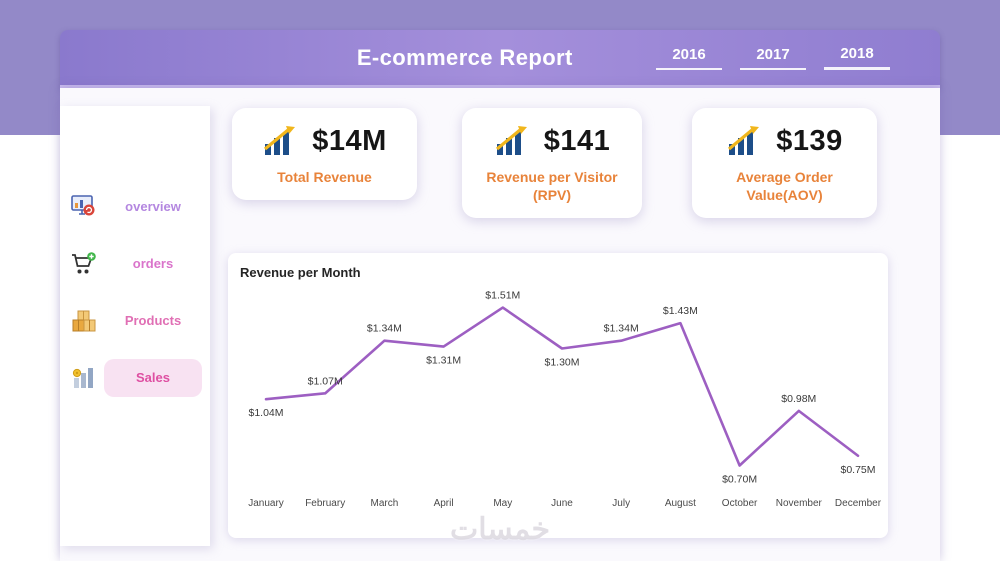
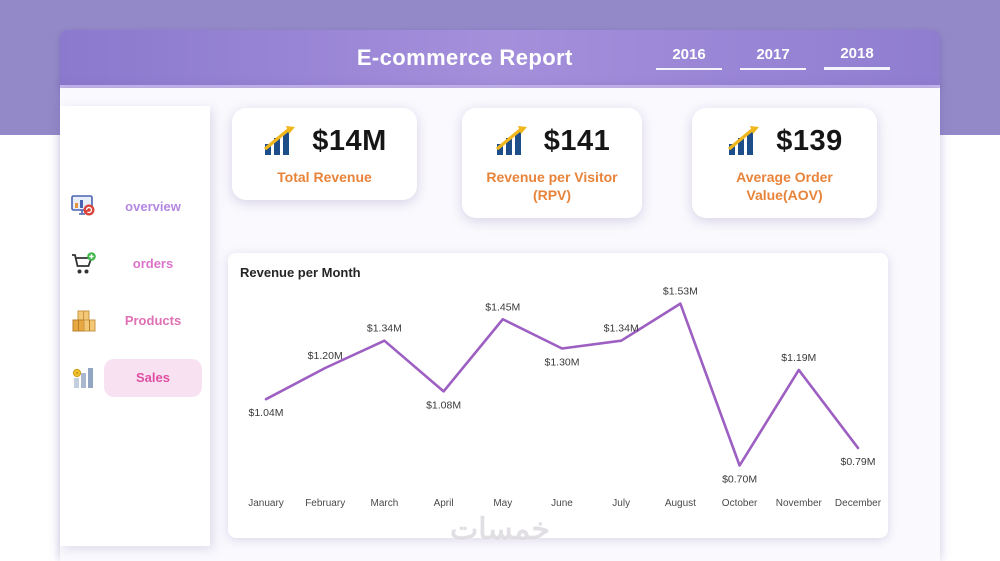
February: $1.07M -> $1.20M
April: $1.31M -> $1.08M
May: $1.51M -> $1.45M
August: $1.43M -> $1.53M
November: $0.98M -> $1.19M
December: $0.75M -> $0.79M
